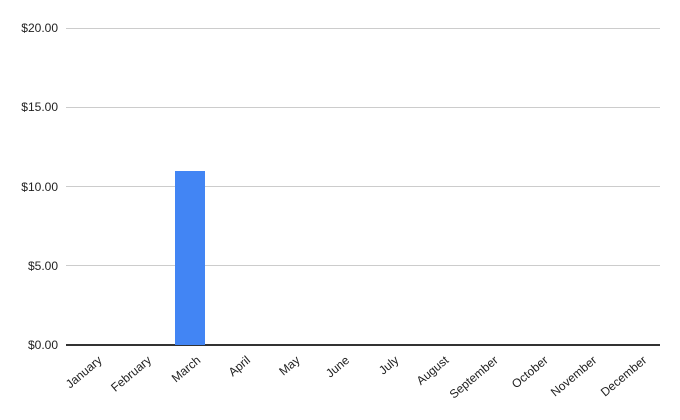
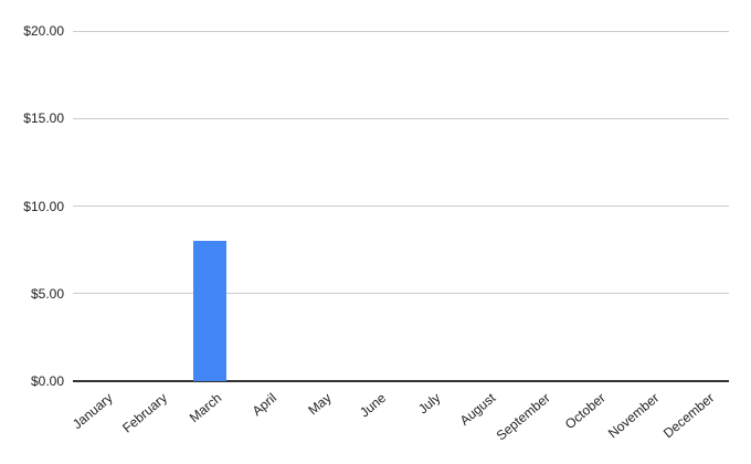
March: $11 -> $8
